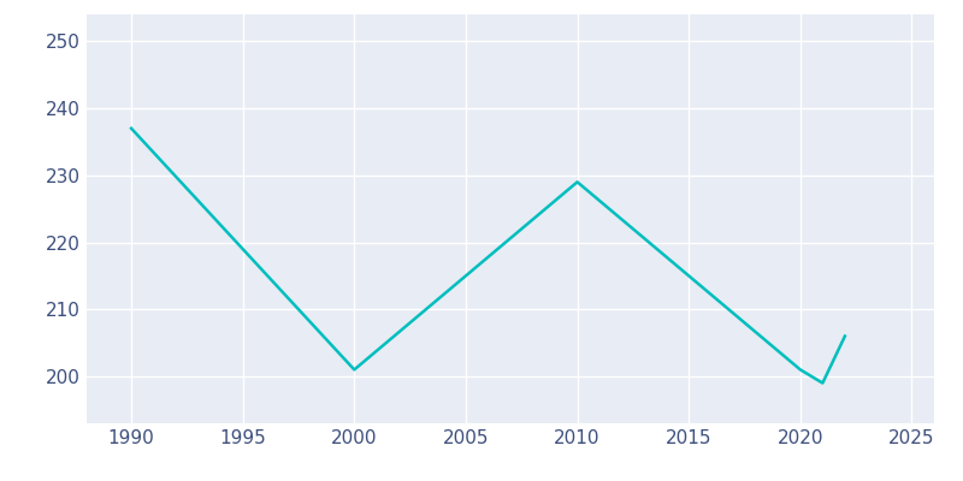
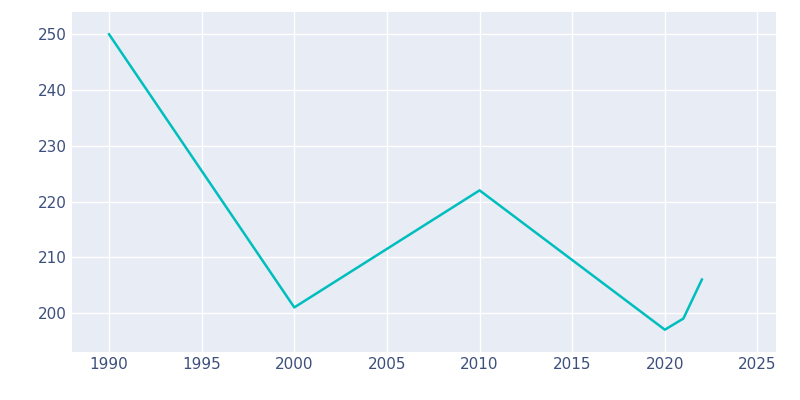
1990: 237 -> 250
2010: 229 -> 222
2020: 201 -> 197
